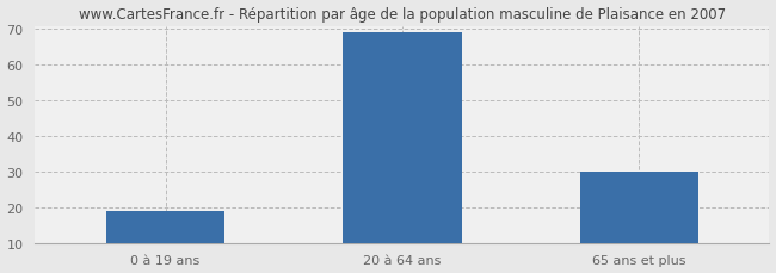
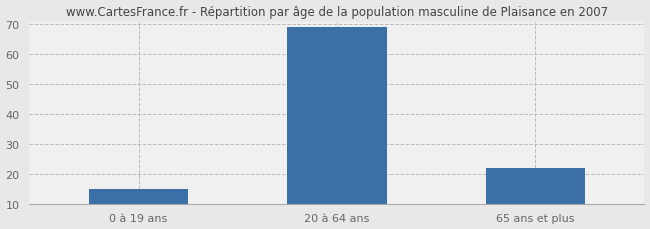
0 à 19 ans: 19 -> 15
65 ans et plus: 30 -> 22
